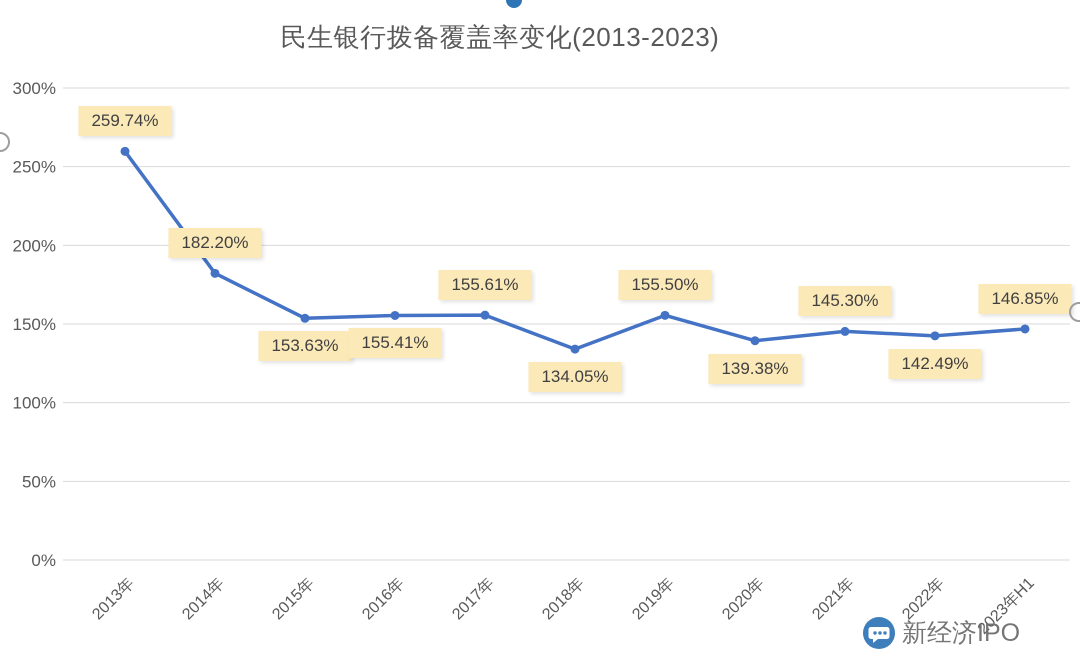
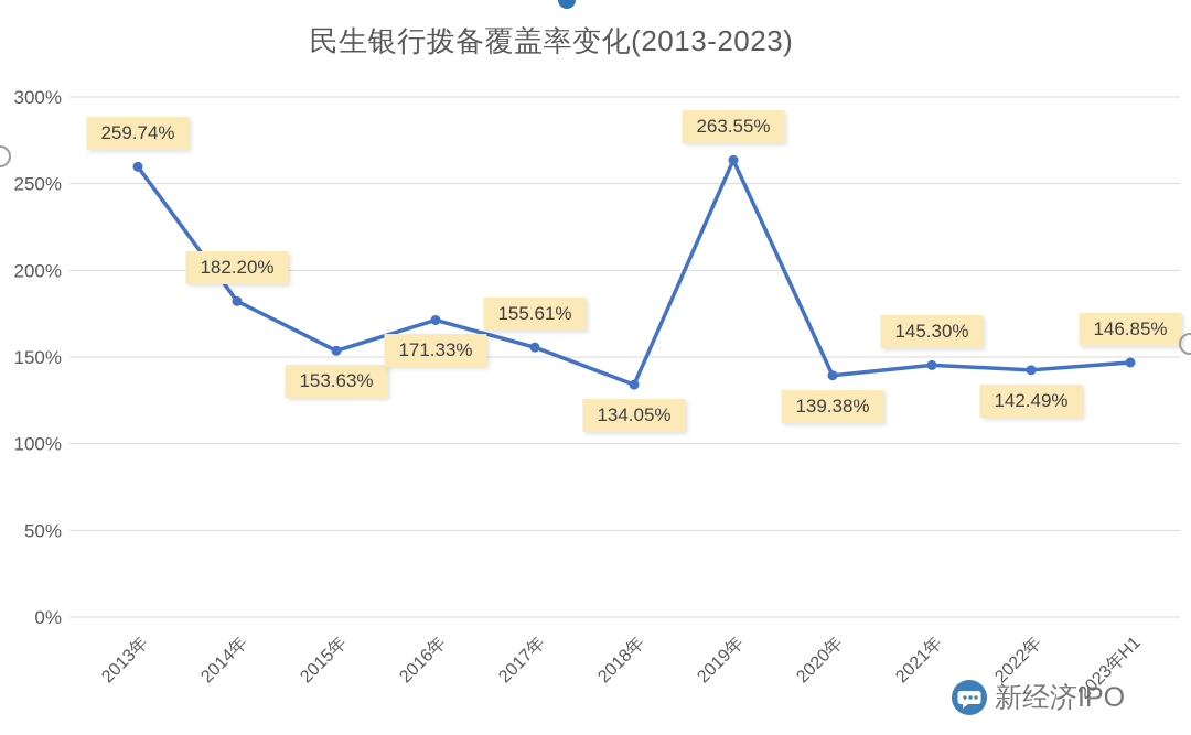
2016年: 155.41% -> 171.33%
2019年: 155.50% -> 263.55%
